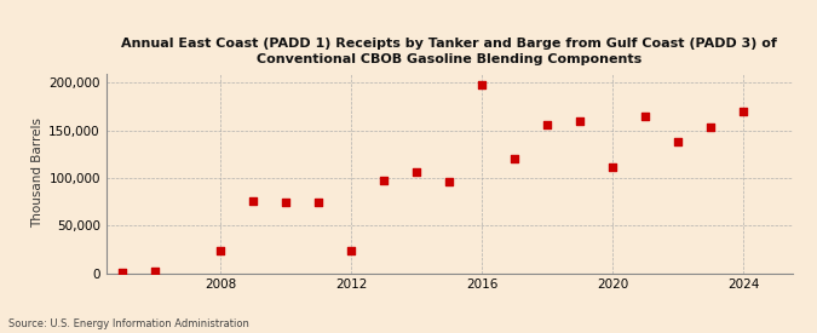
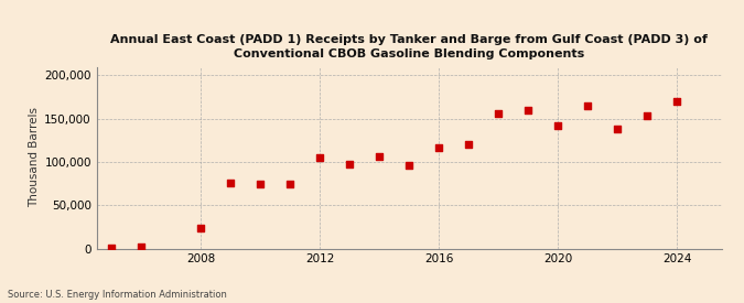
2012: 24,000 -> 105,000
2016: 198,000 -> 116,000
2020: 112,000 -> 142,000
